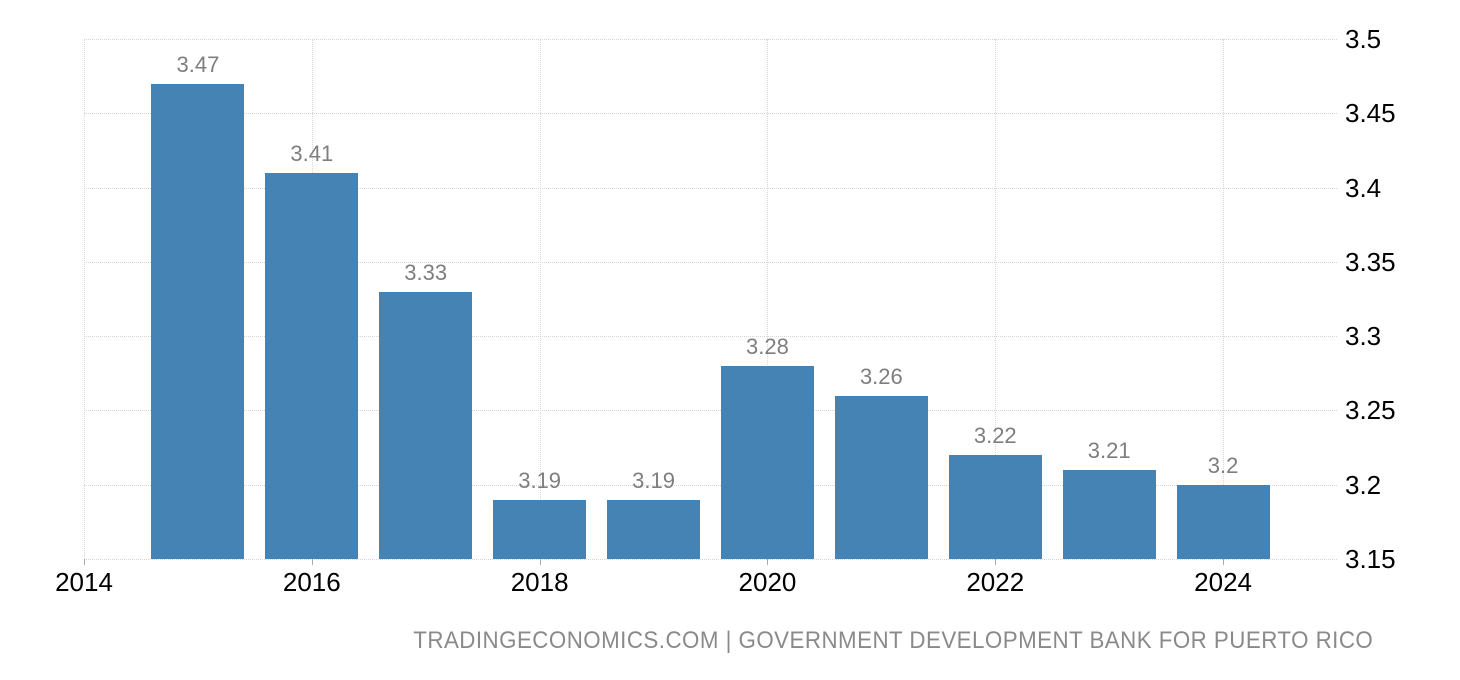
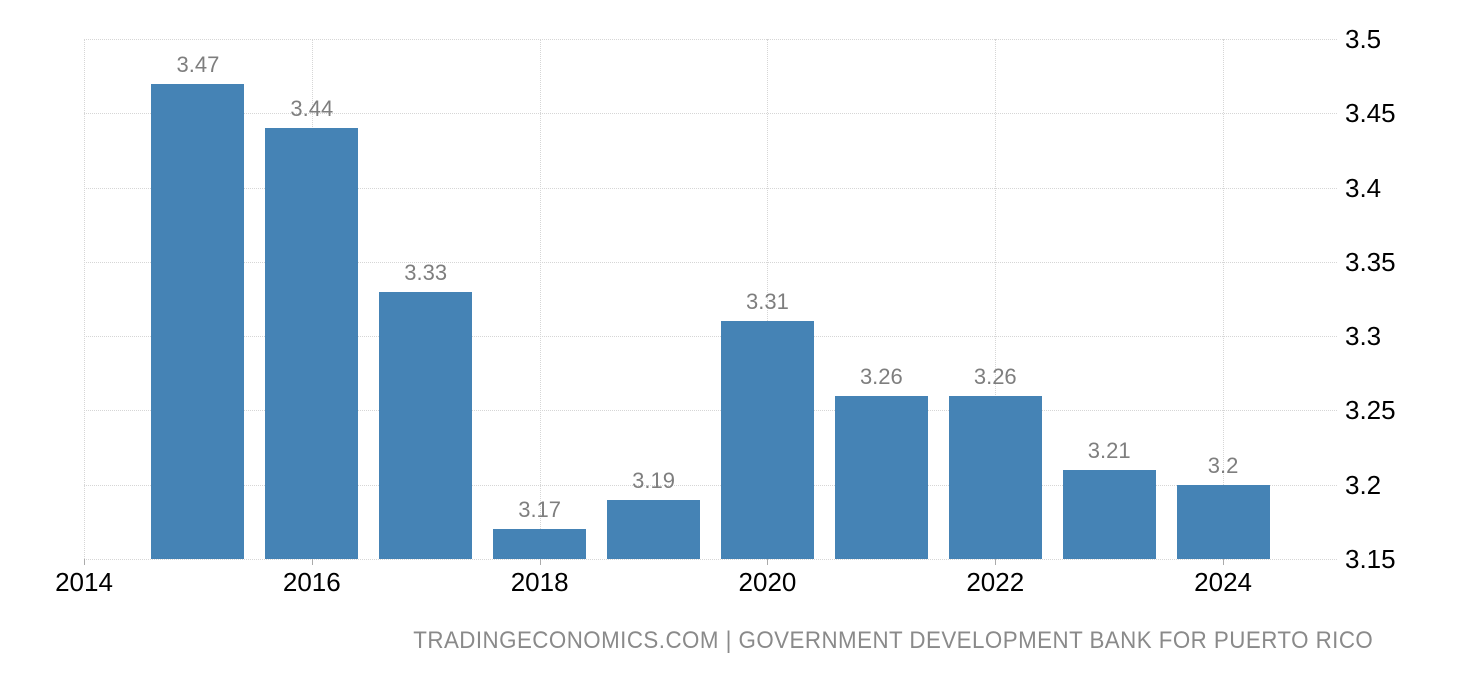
2016: 3.41 -> 3.44
2018: 3.19 -> 3.17
2020: 3.28 -> 3.31
2022: 3.22 -> 3.26
